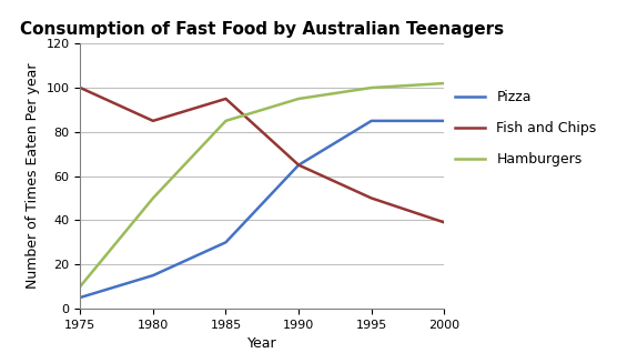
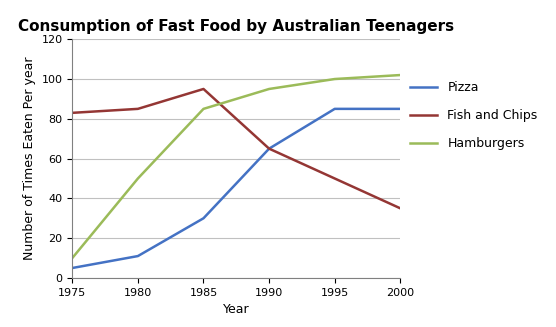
Fish and Chips/1975: 100 -> 83
Pizza/1980: 15 -> 11
Fish and Chips/2000: 39 -> 35
